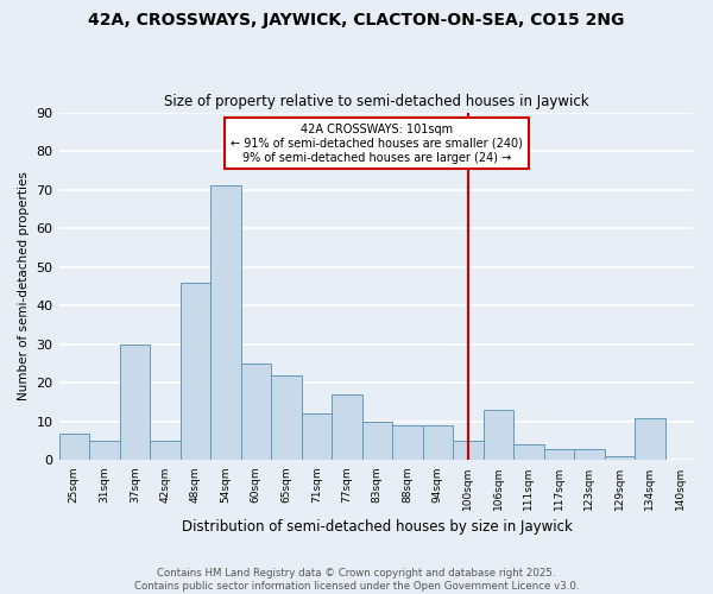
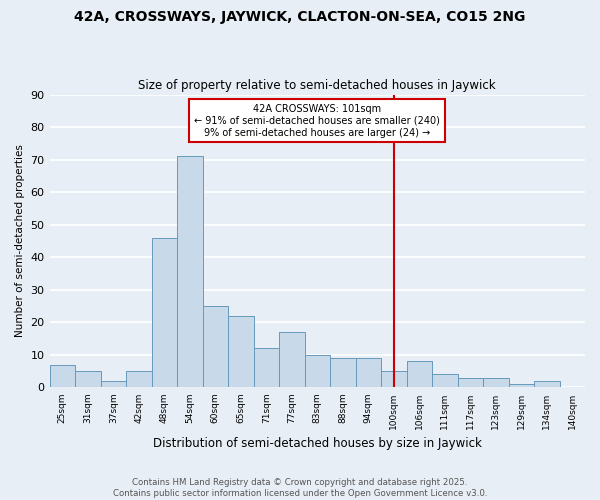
37sqm: 30 -> 2
106sqm: 13 -> 8
134sqm: 11 -> 2
